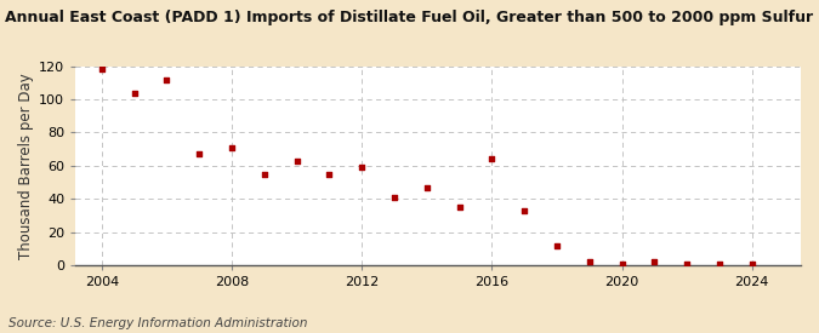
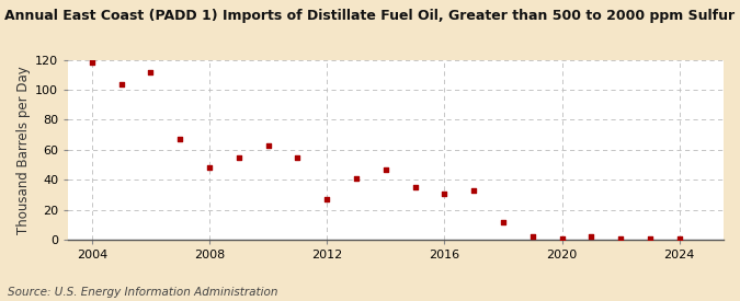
2008: 71 -> 48
2012: 59 -> 27
2016: 64 -> 31
